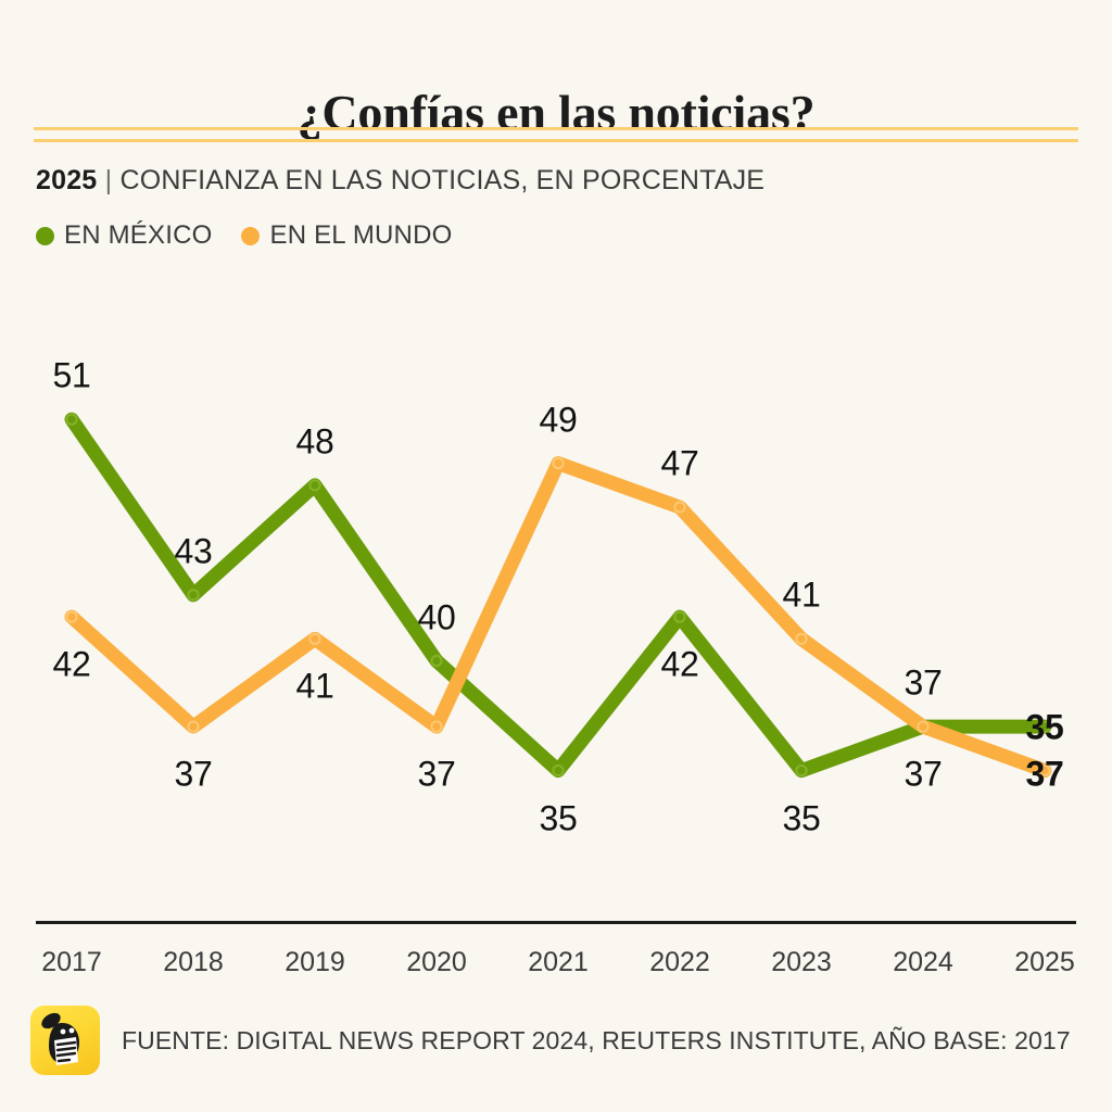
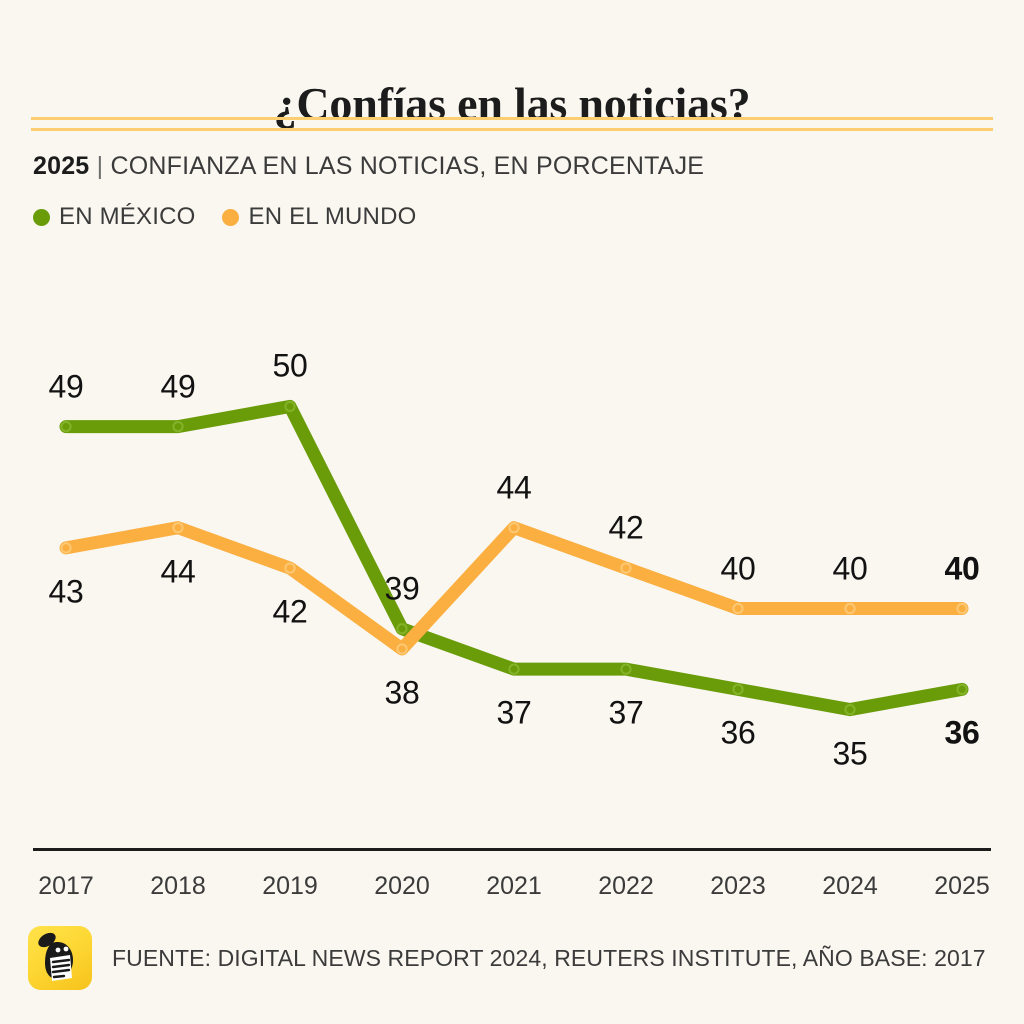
EN MÉXICO/2017: 51 -> 49
EN EL MUNDO/2017: 42 -> 43
EN MÉXICO/2018: 43 -> 49
EN EL MUNDO/2018: 37 -> 44
EN MÉXICO/2019: 48 -> 50
EN EL MUNDO/2019: 41 -> 42
EN MÉXICO/2020: 40 -> 39
EN EL MUNDO/2020: 37 -> 38
EN MÉXICO/2021: 35 -> 37
EN EL MUNDO/2021: 49 -> 44
EN MÉXICO/2022: 42 -> 37
EN EL MUNDO/2022: 47 -> 42
EN MÉXICO/2023: 35 -> 36
EN EL MUNDO/2023: 41 -> 40
EN MÉXICO/2024: 37 -> 35
EN EL MUNDO/2024: 37 -> 40
EN MÉXICO/2025: 37 -> 36
EN EL MUNDO/2025: 35 -> 40
